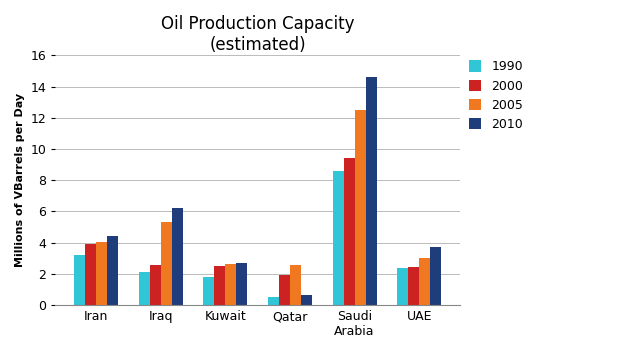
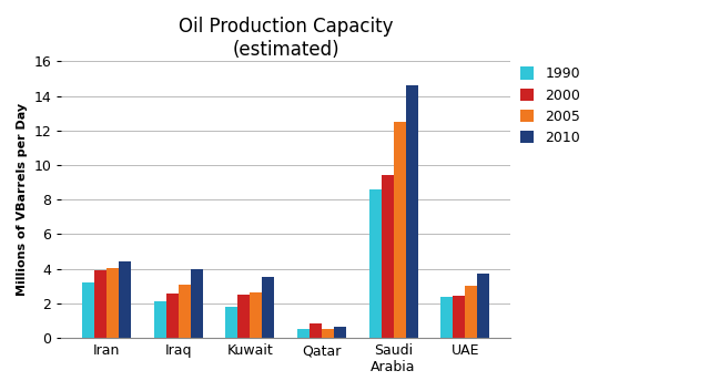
2005/Iraq: 5.3 -> 3.1
2010/Iraq: 6.2 -> 4.0
2010/Kuwait: 2.7 -> 3.5
2000/Qatar: 1.9 -> 0.8
2005/Qatar: 2.6 -> 0.5
